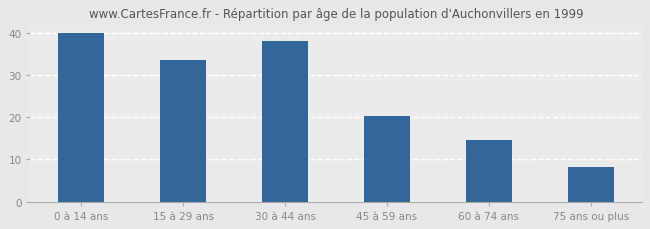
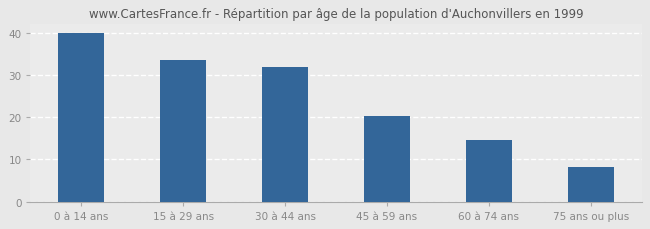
30 à 44 ans: 38.0 -> 32.0
